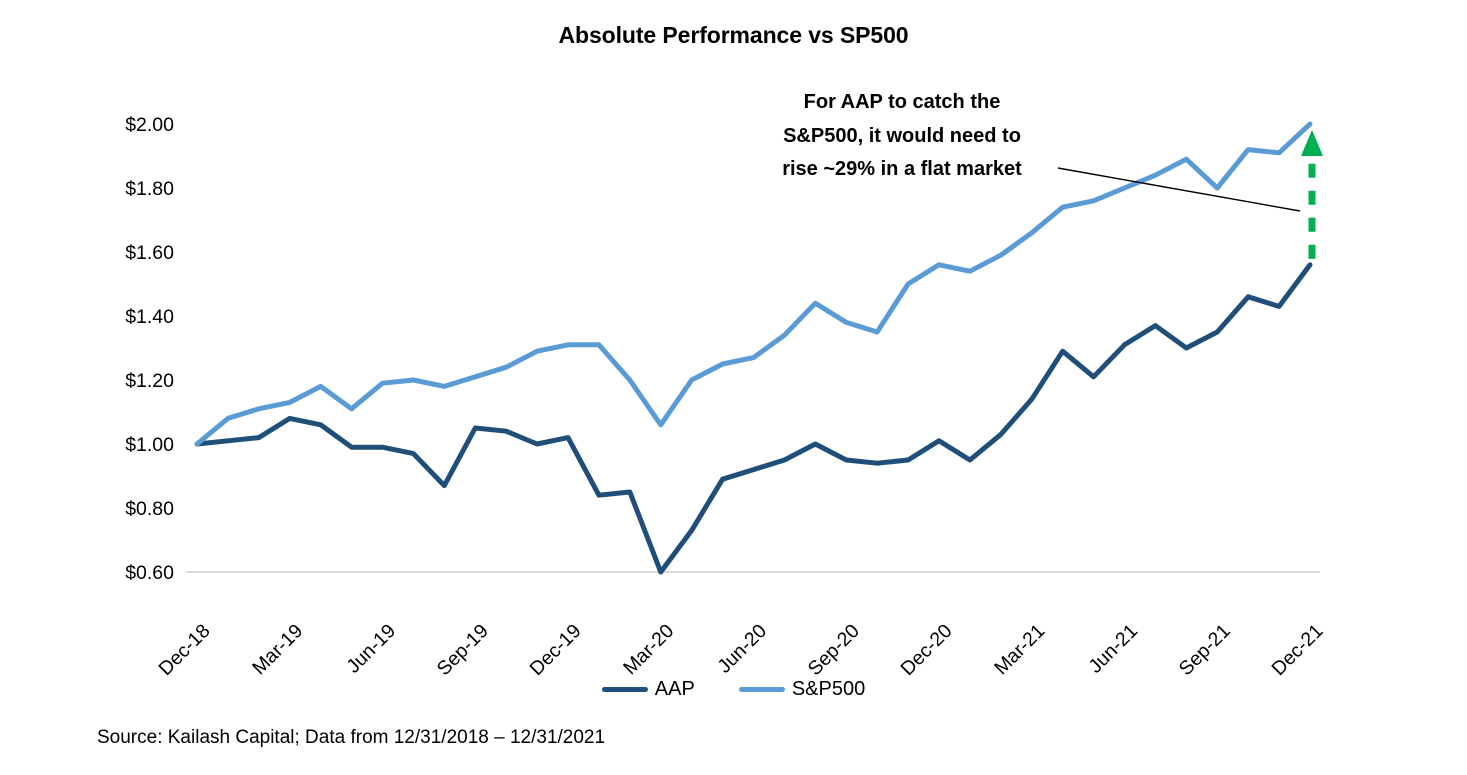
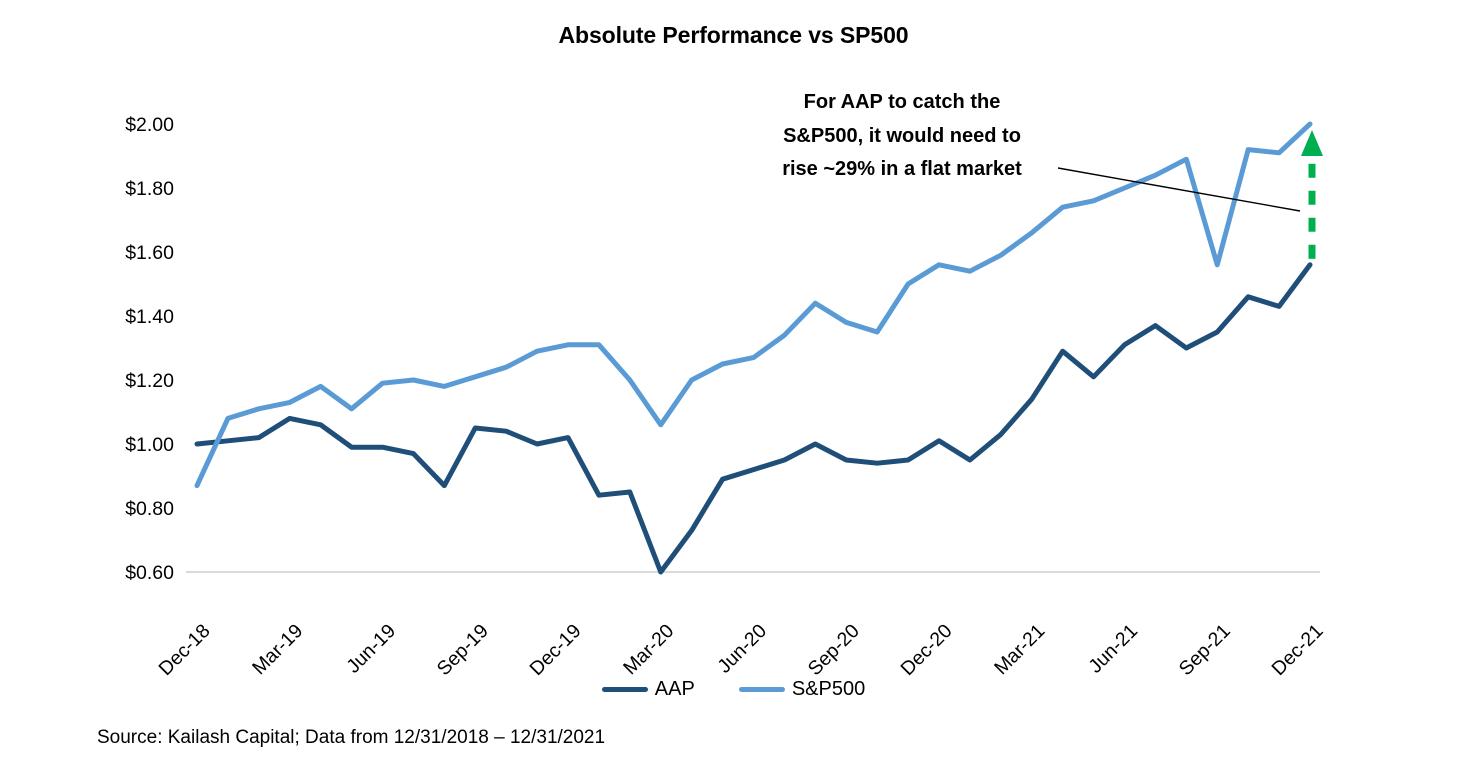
S&P500/Dec-18: $1.00 -> $0.87
S&P500/Sep-21: $1.80 -> $1.56
